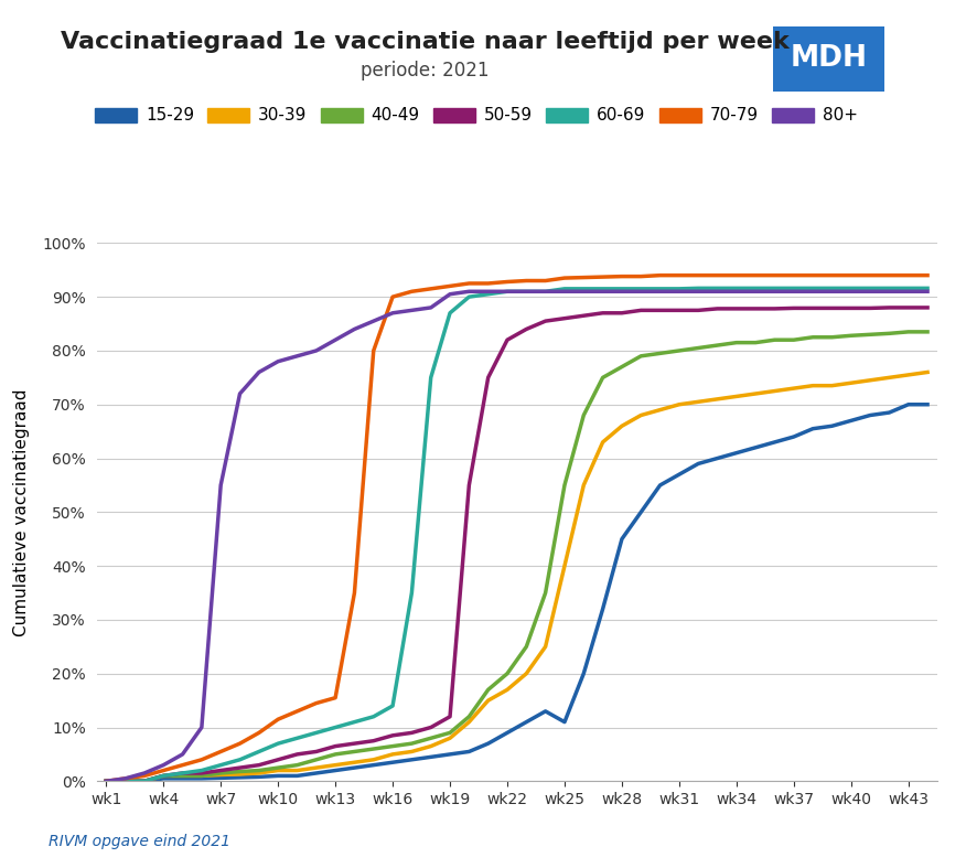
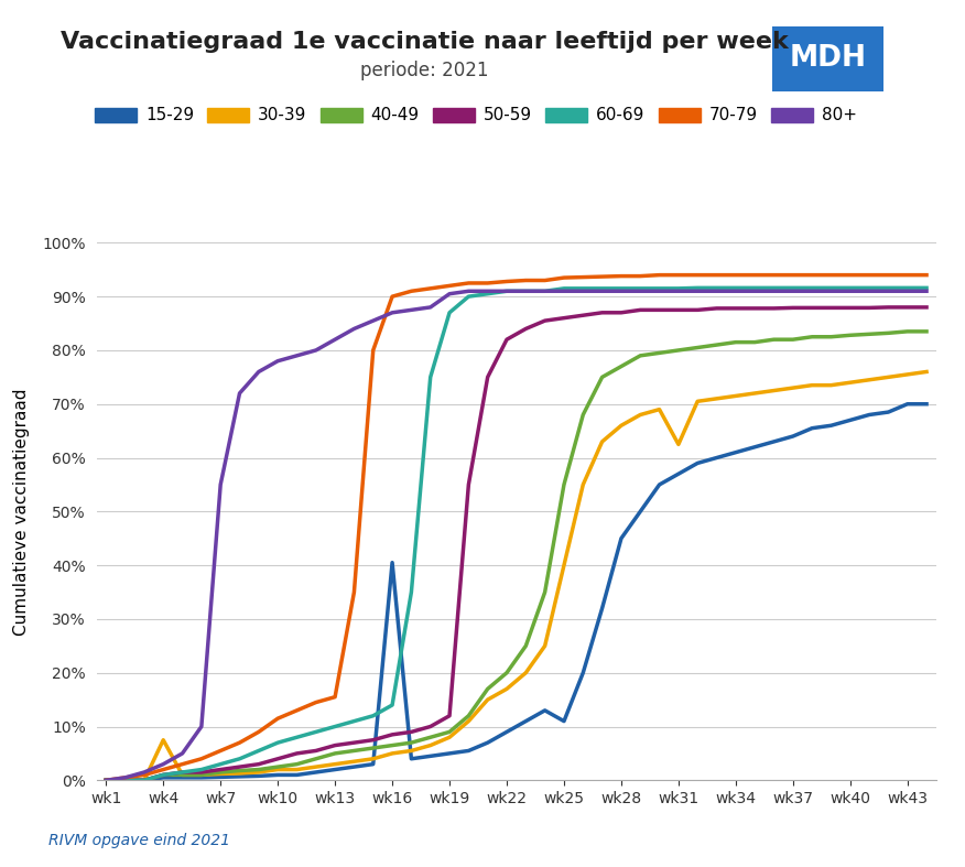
30-39/wk4: 1.0% -> 7.5%
15-29/wk16: 3.5% -> 40.5%
30-39/wk31: 70.0% -> 62.5%
